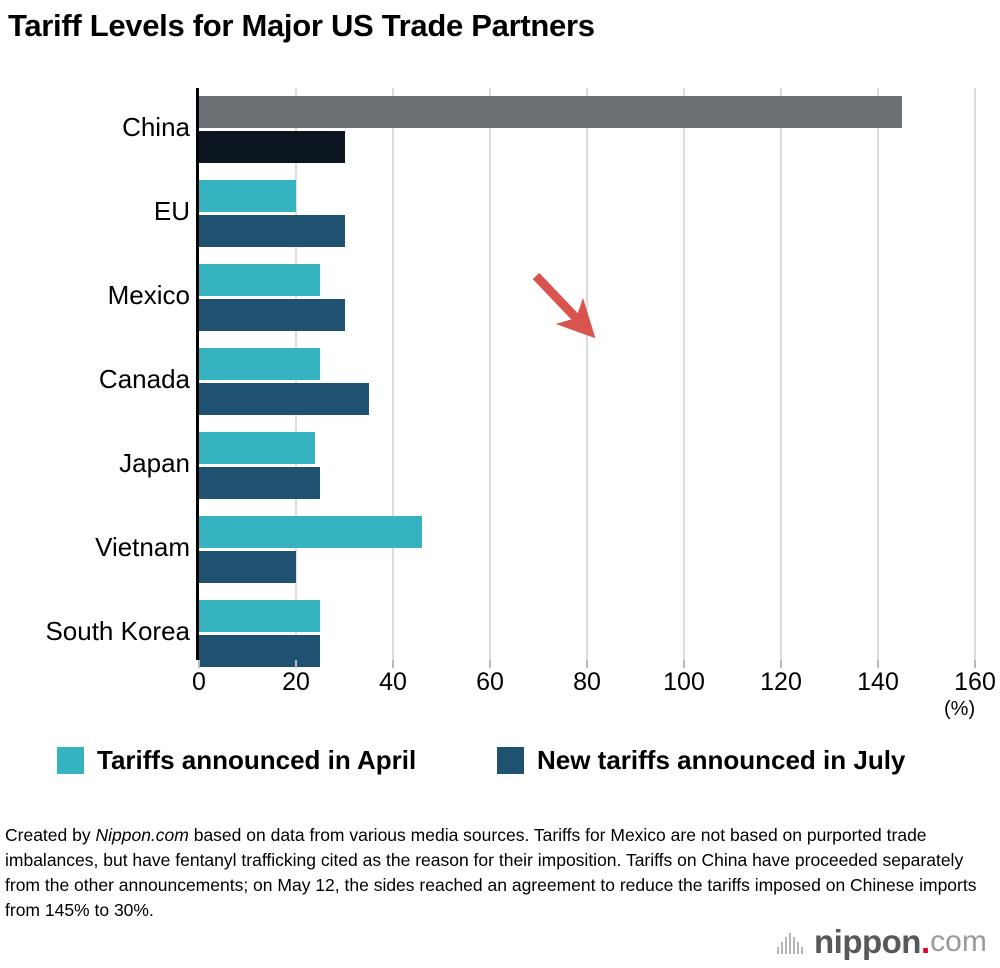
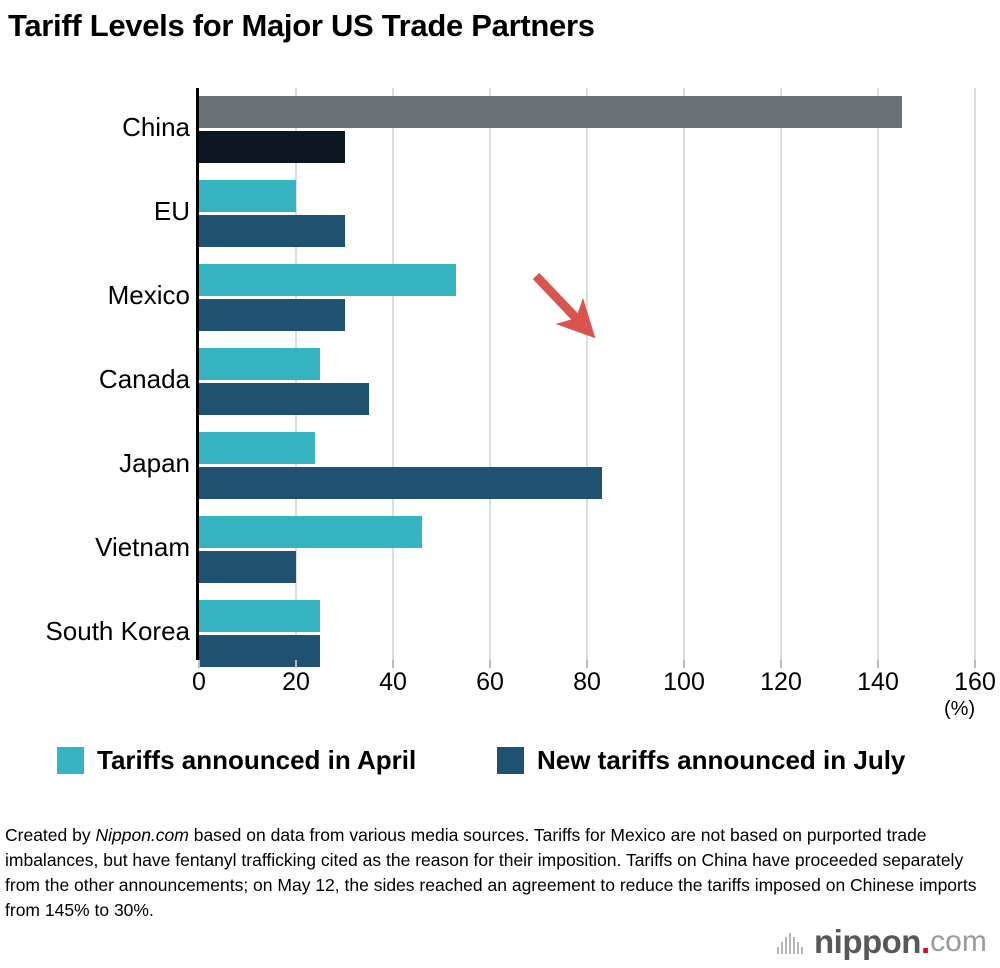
Tariffs announced in April/Mexico: 25 -> 53
New tariffs announced in July/Japan: 25 -> 83
